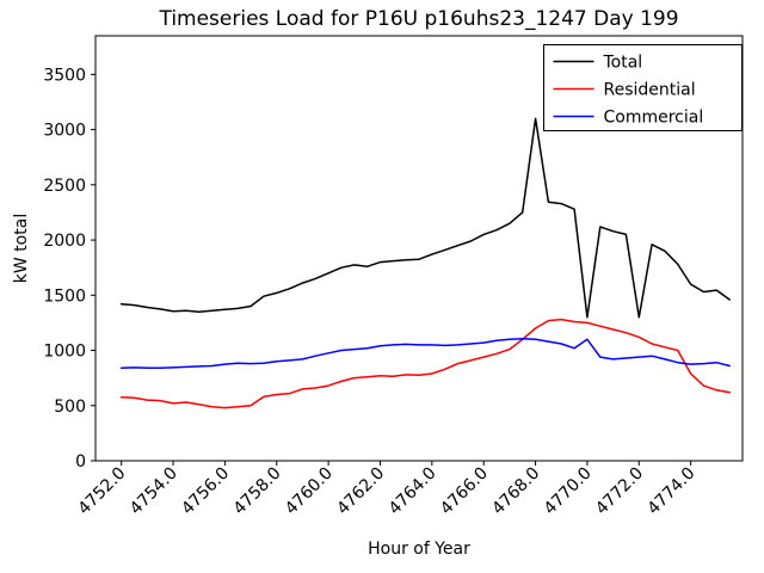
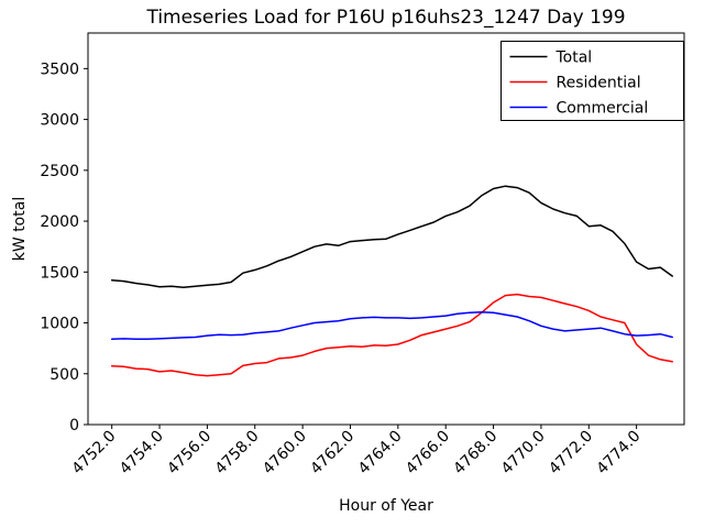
Total/4768.0: 3100 -> 2300
Total/4770.0: 1300 -> 2200
Commercial/4770.0: 1100 -> 1000
Total/4772.0: 1300 -> 2000
